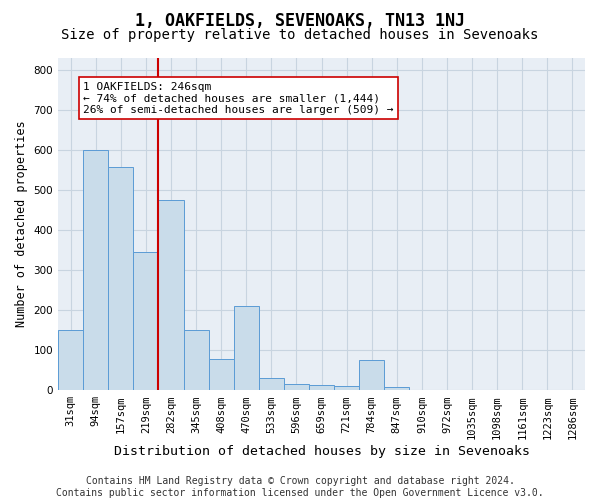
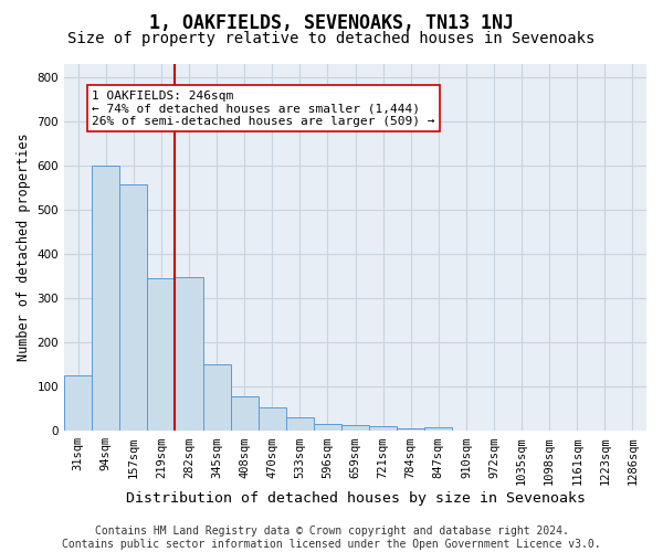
31sqm: 150 -> 125
282sqm: 475 -> 348
470sqm: 210 -> 52
784sqm: 75 -> 7
